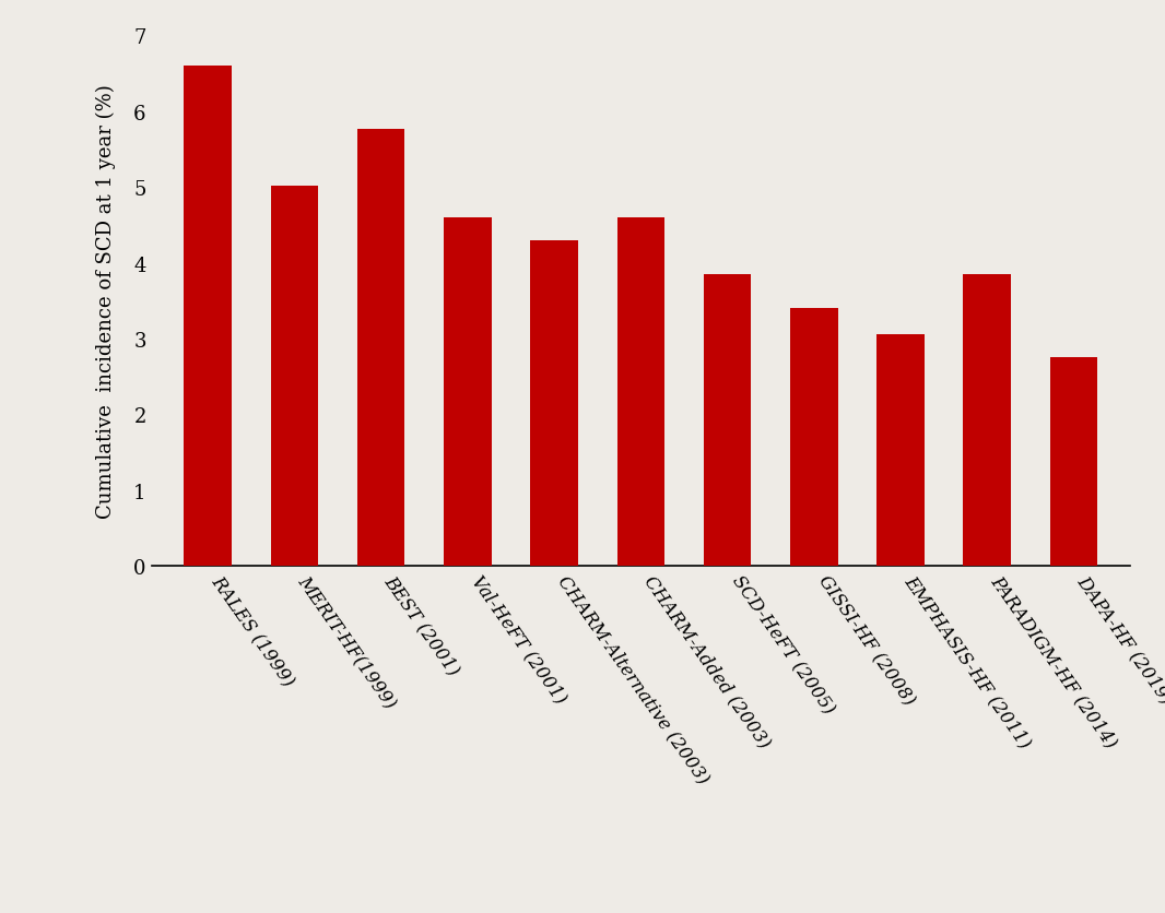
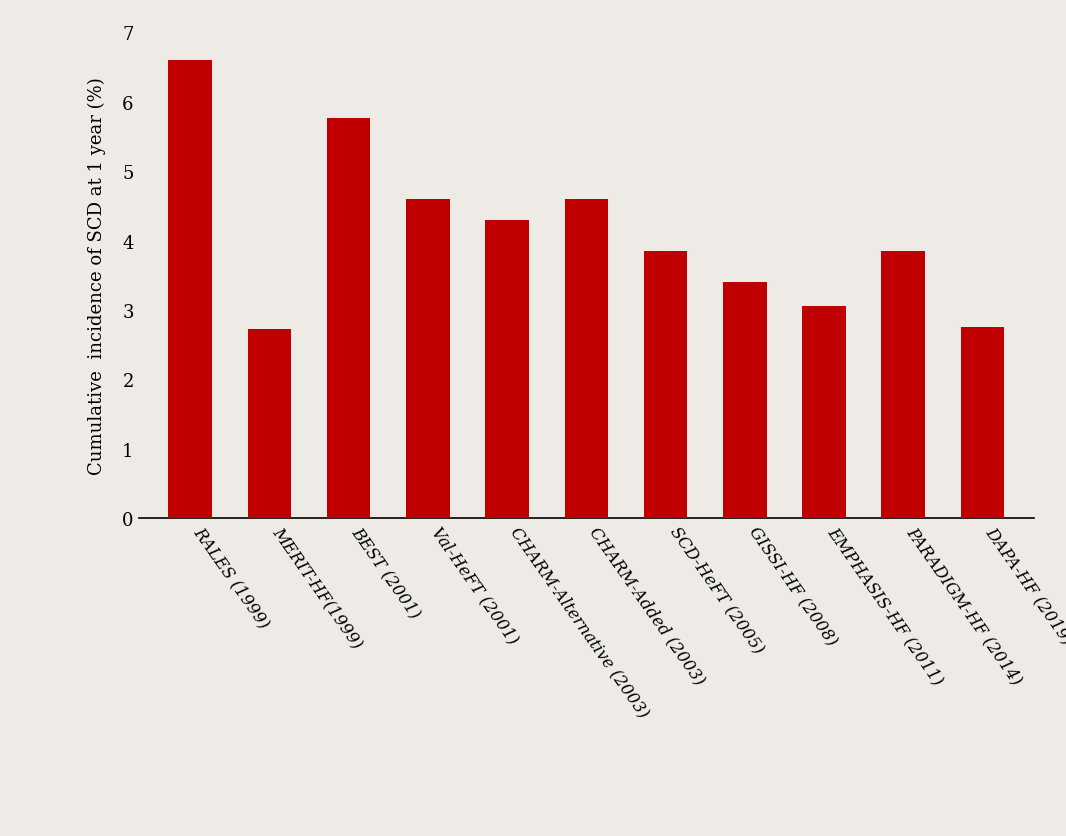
MERIT-HF(1999): 5.02 -> 2.72
